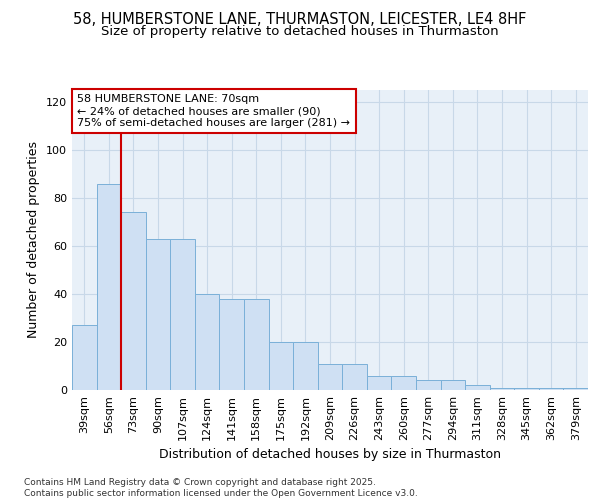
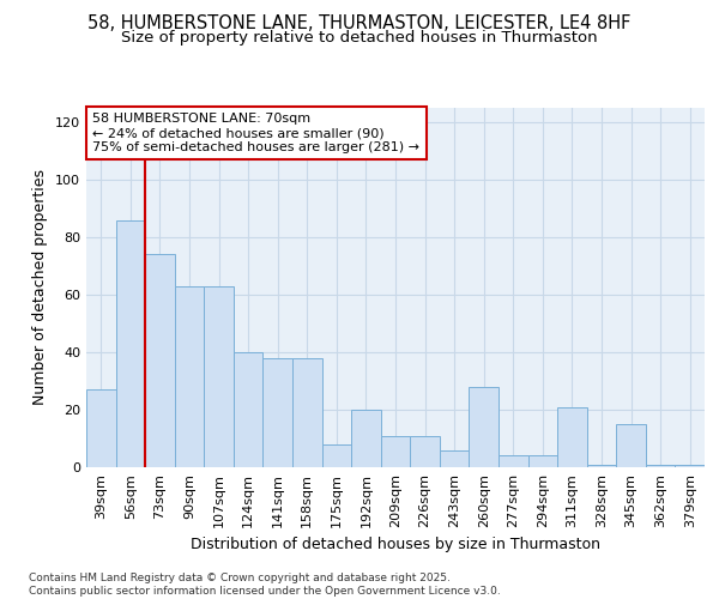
175sqm: 20 -> 8
260sqm: 6 -> 28
311sqm: 2 -> 21
345sqm: 1 -> 15
